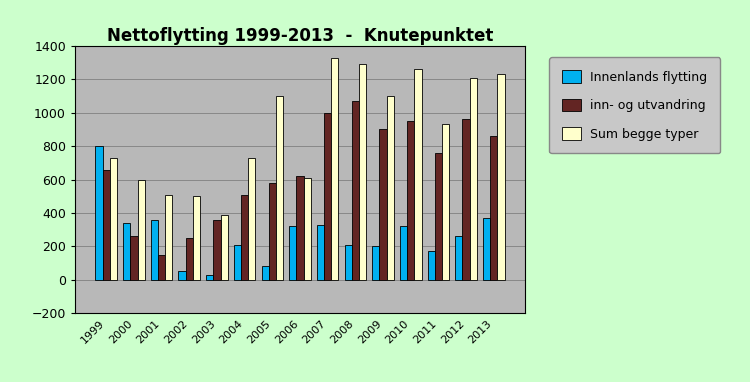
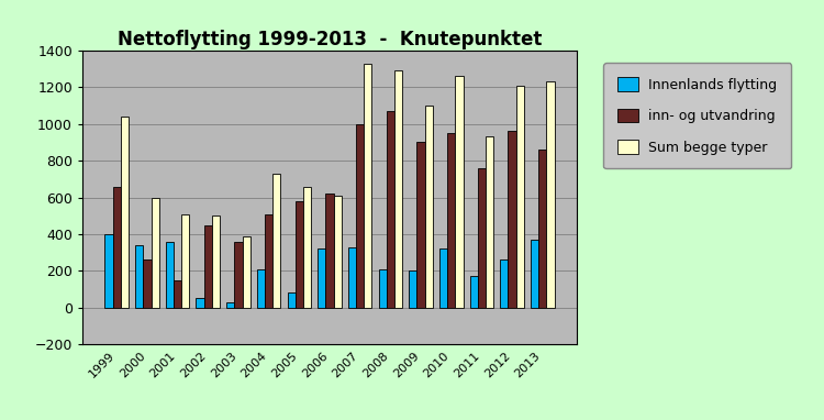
Innenlands flytting/1999: 800 -> 400
Sum begge typer/1999: 730 -> 1040
inn- og utvandring/2002: 250 -> 450
Sum begge typer/2005: 1100 -> 660
